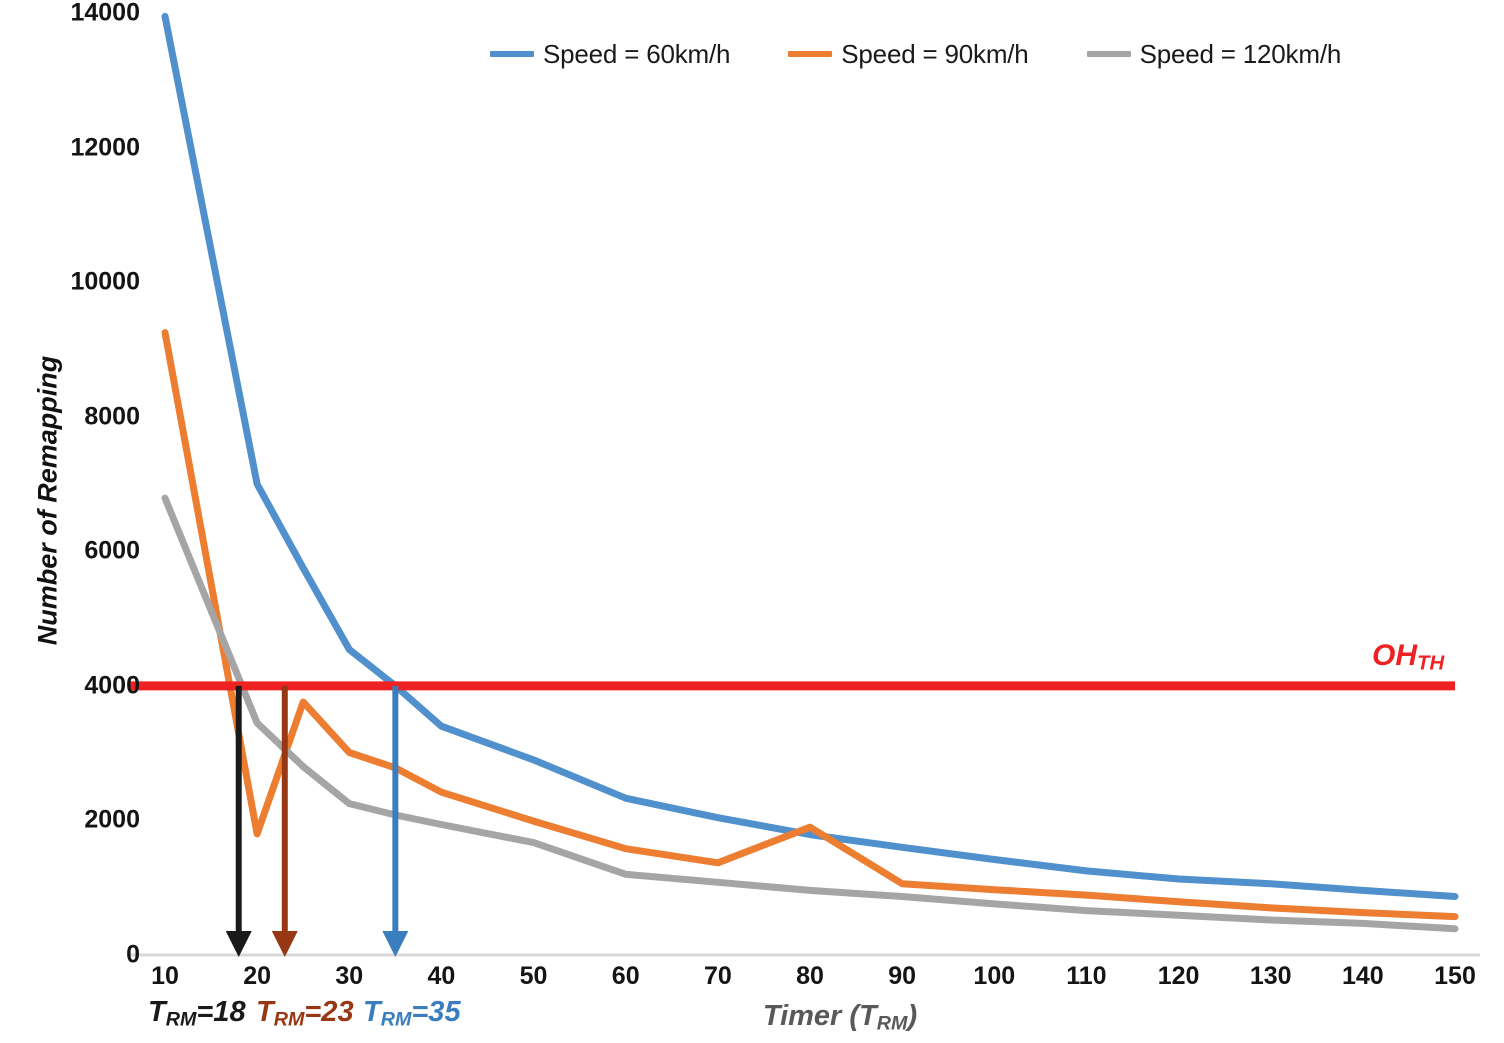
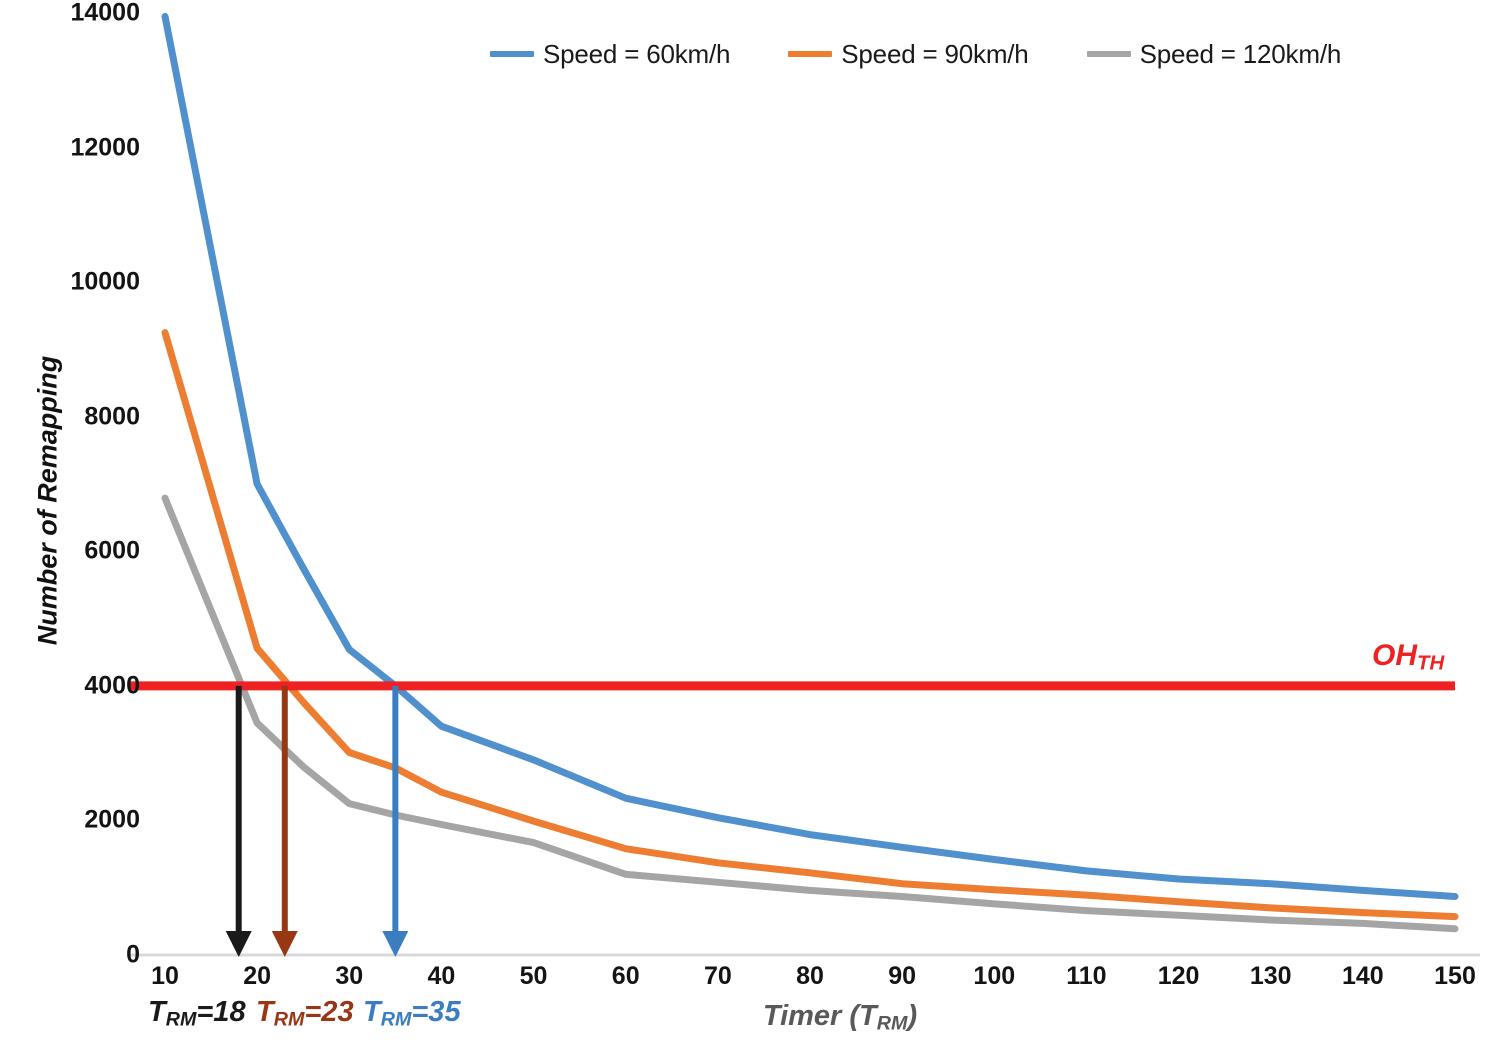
Speed = 90km/h/20: 1800 -> 4600
Speed = 90km/h/80: 1900 -> 1200
